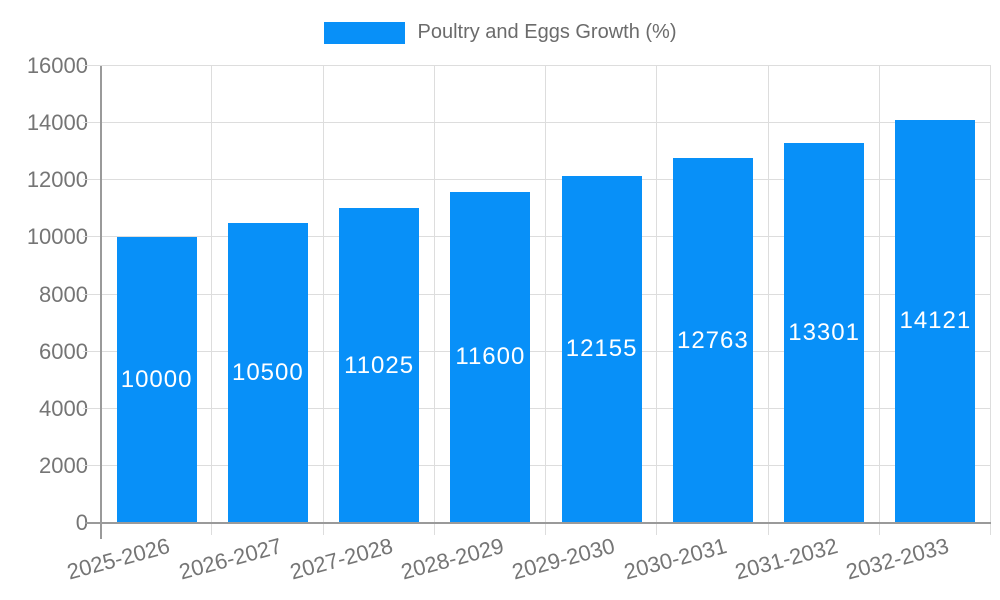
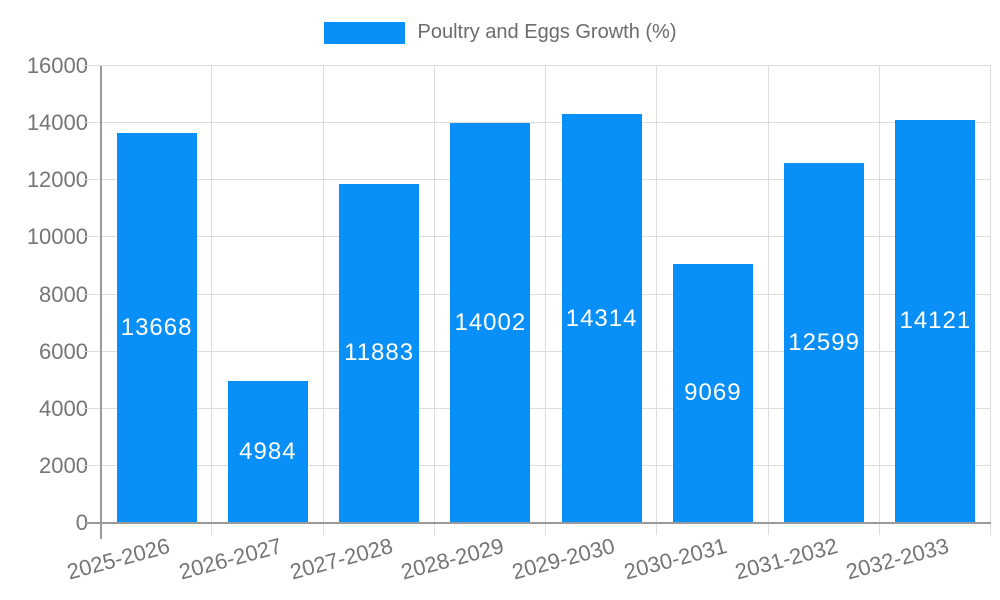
2025-2026: 10000 -> 13668
2026-2027: 10500 -> 4984
2027-2028: 11025 -> 11883
2028-2029: 11600 -> 14002
2029-2030: 12155 -> 14314
2030-2031: 12763 -> 9069
2031-2032: 13301 -> 12599
